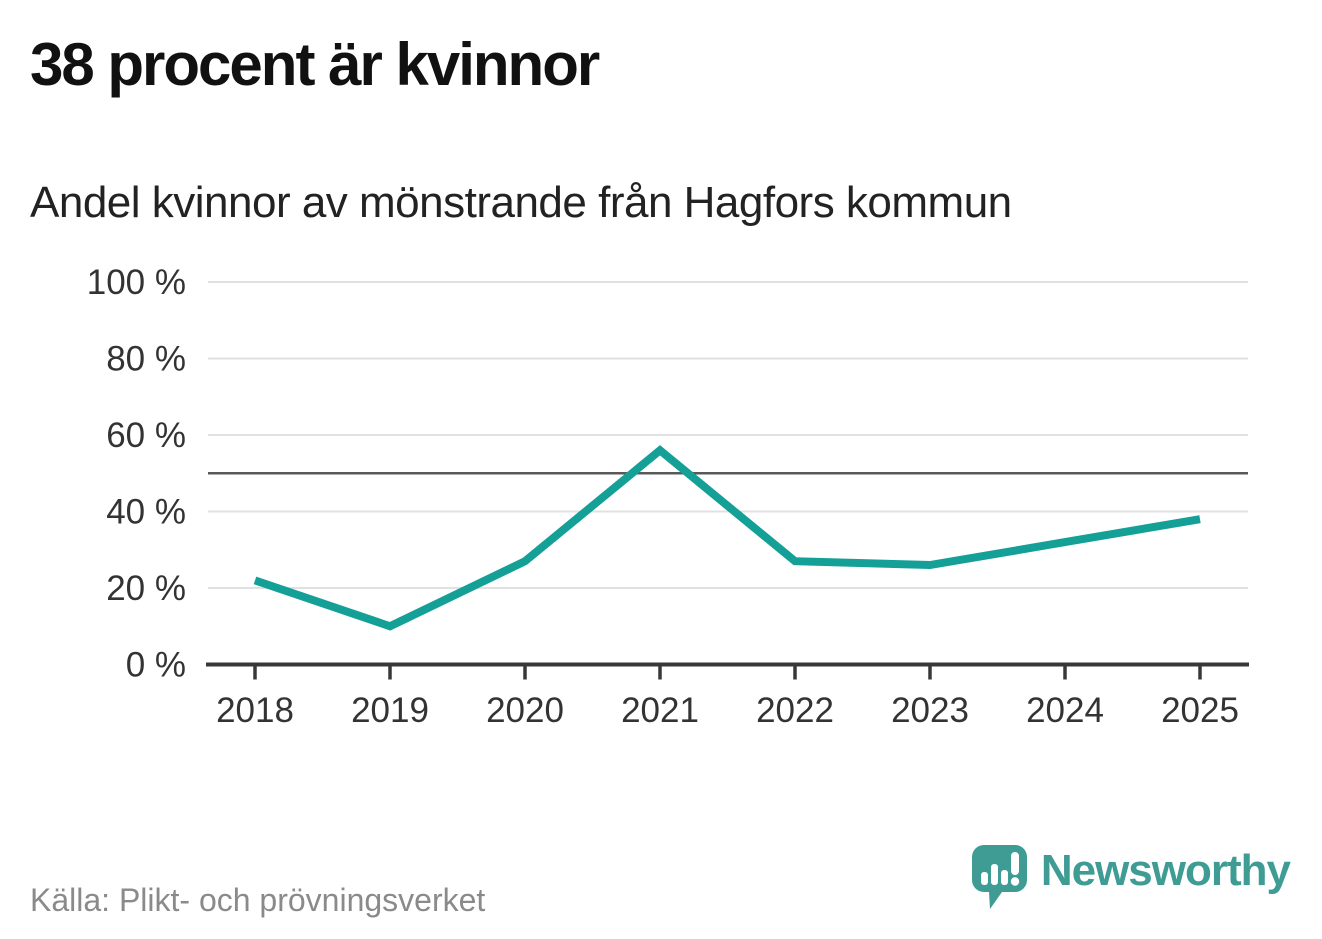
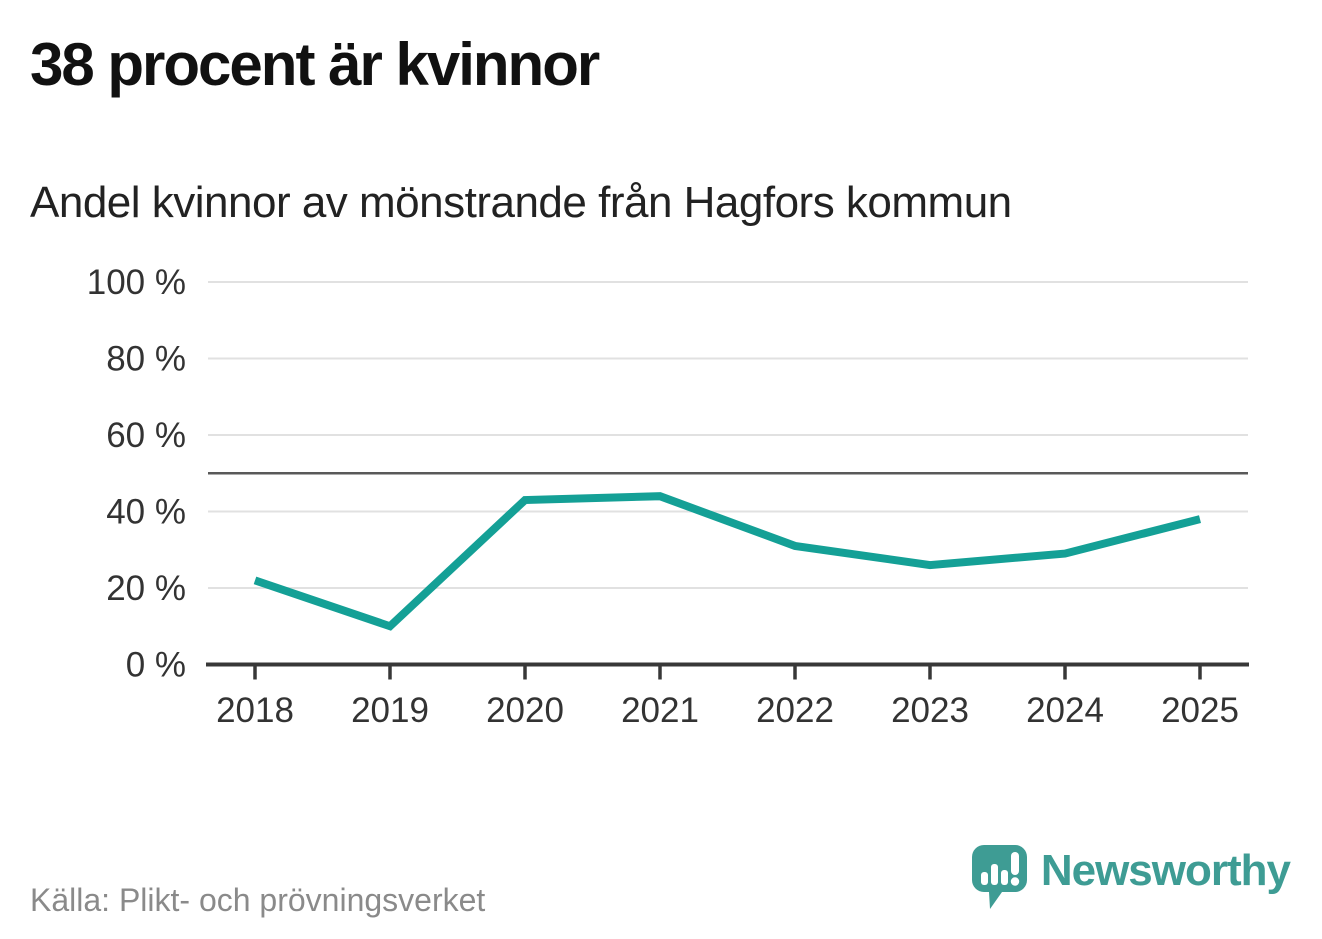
2020: 27% -> 43%
2021: 56% -> 44%
2022: 27% -> 31%
2024: 32% -> 29%
